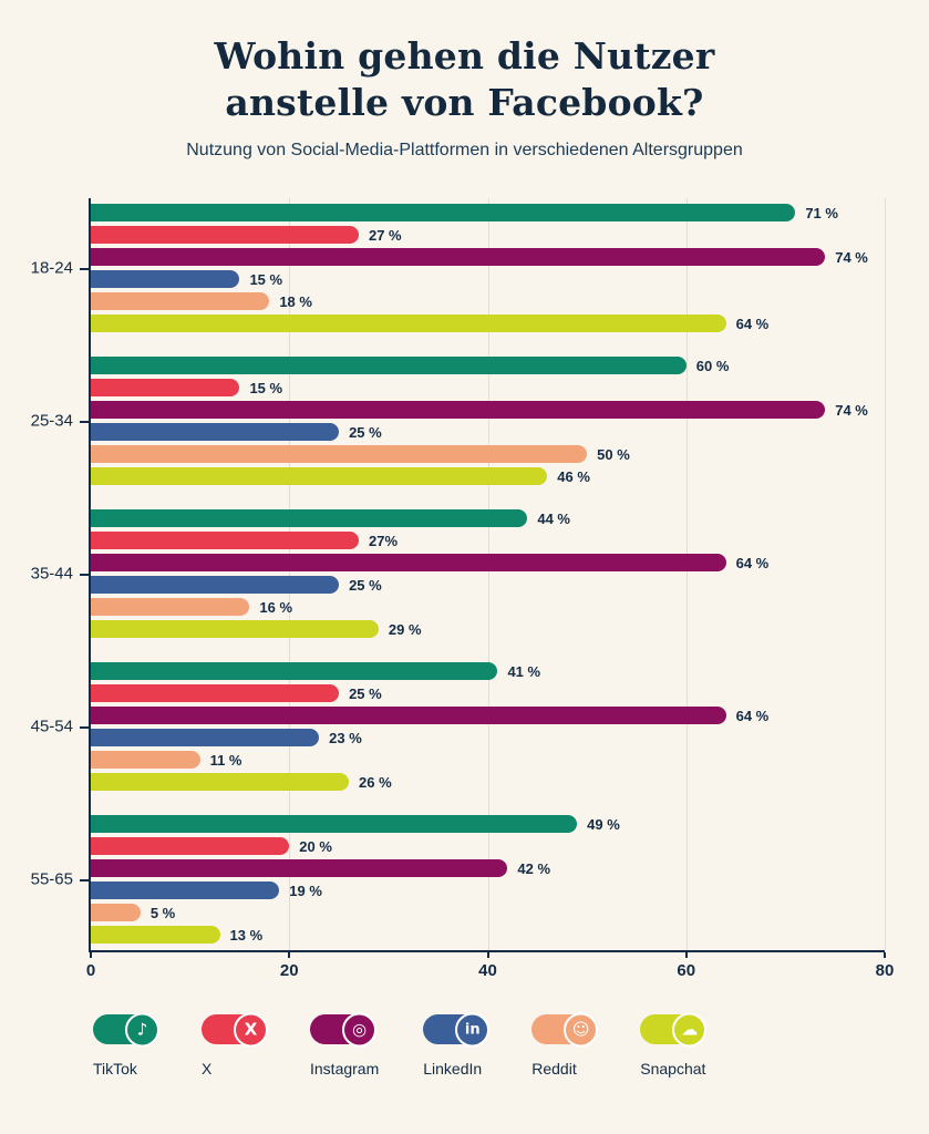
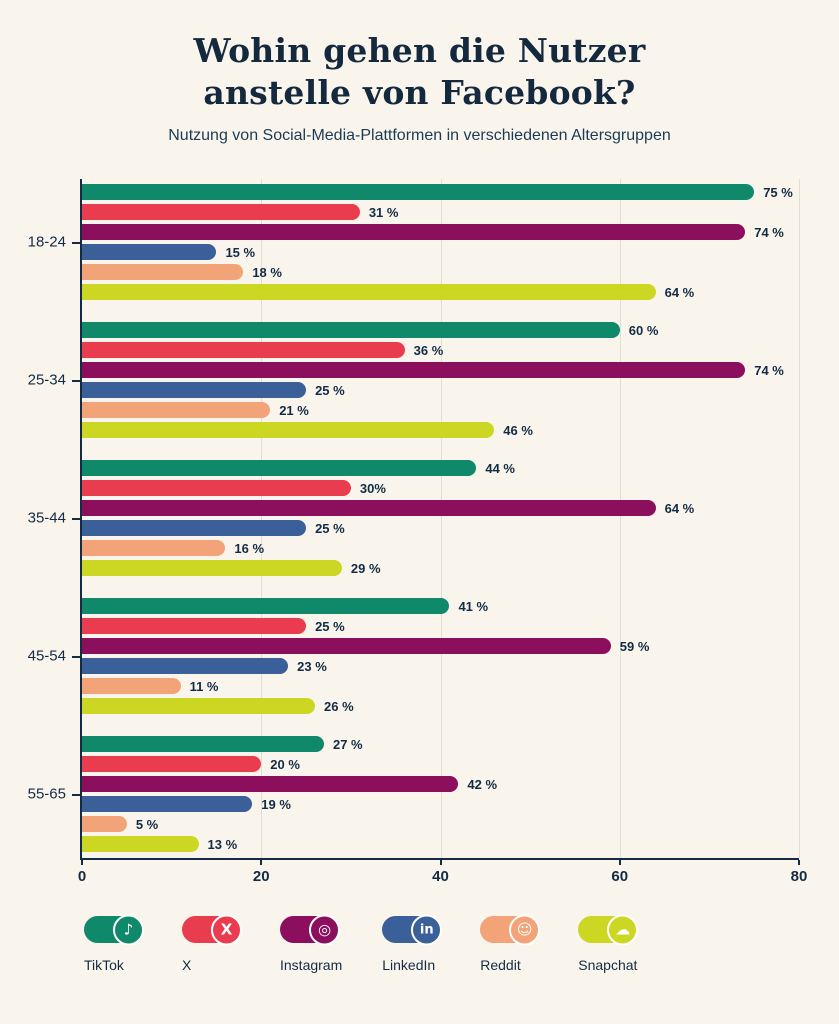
TikTok/18-24: 71 -> 75
X/18-24: 27 -> 31
X/25-34: 15 -> 36
Reddit/25-34: 50 -> 21
X/35-44: 27% -> 30%
Instagram/45-54: 64 -> 59
TikTok/55-65: 49 -> 27
